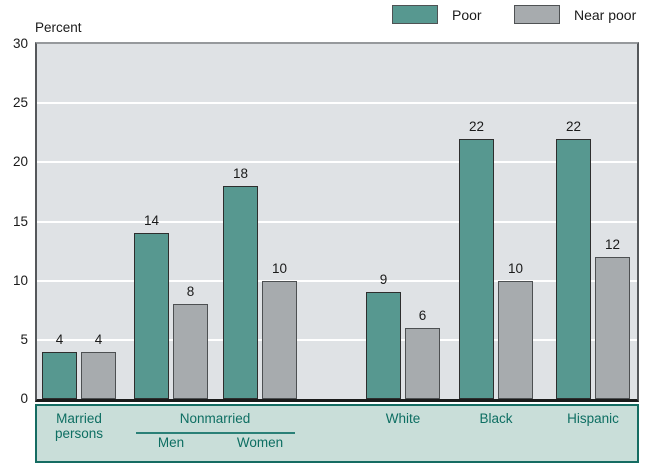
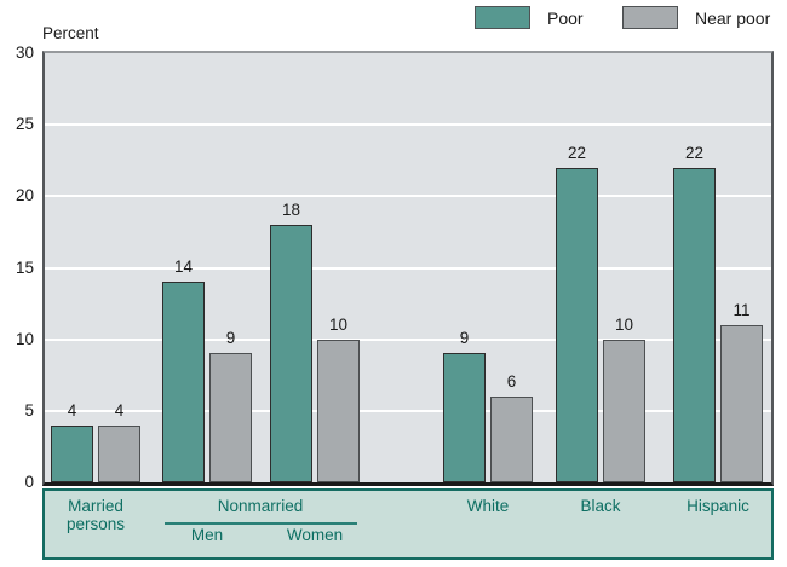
Near poor/Nonmarried Men: 8 -> 9
Near poor/Hispanic: 12 -> 11
